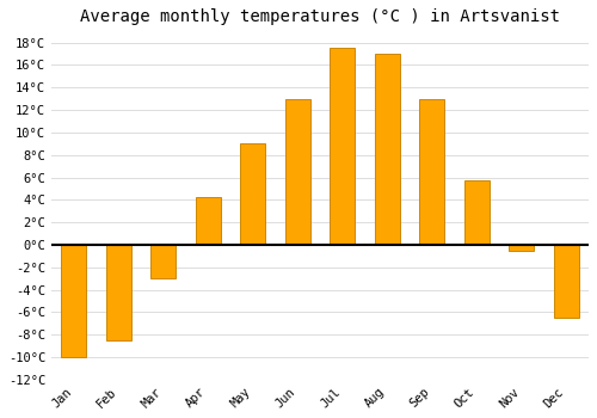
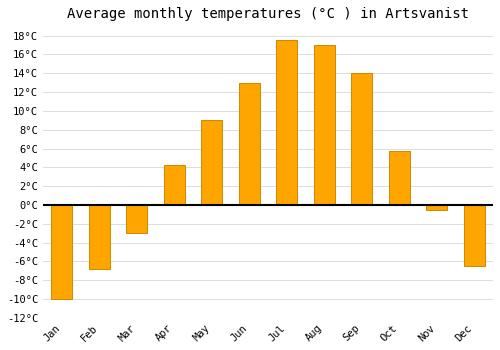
Feb: -8.5°C -> -6.8°C
Sep: 13.0°C -> 14.0°C
